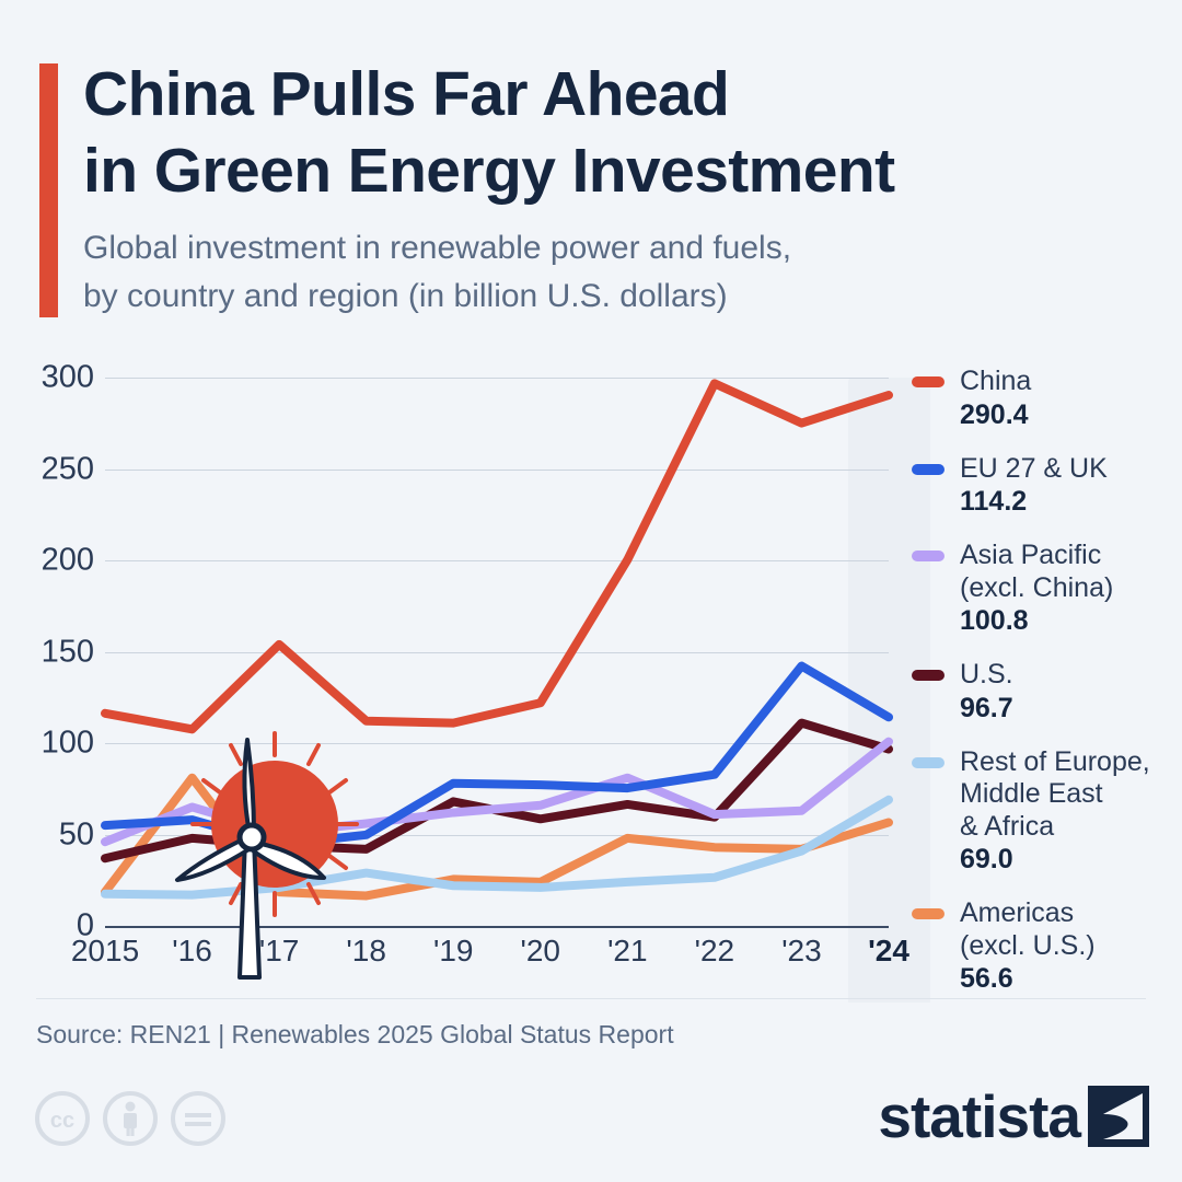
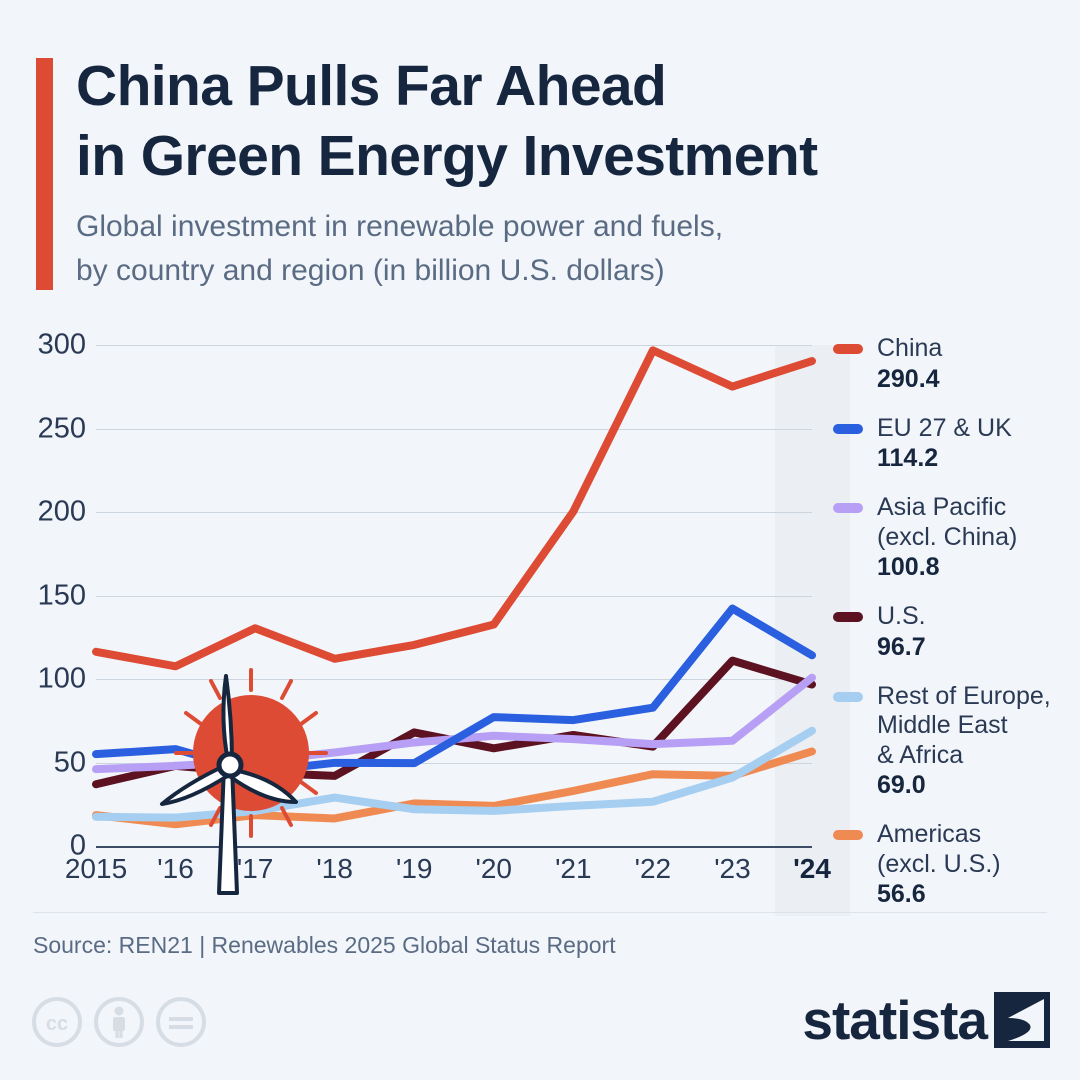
Asia Pacific (excl. China)/'16: 65 -> 48
Americas (excl. U.S.)/'16: 81 -> 13
China/'17: 154 -> 130
China/'19: 111 -> 120
EU 27 & UK/'19: 78 -> 50
China/'20: 122 -> 133
Asia Pacific (excl. China)/'21: 81 -> 64
Americas (excl. U.S.)/'21: 48 -> 33
